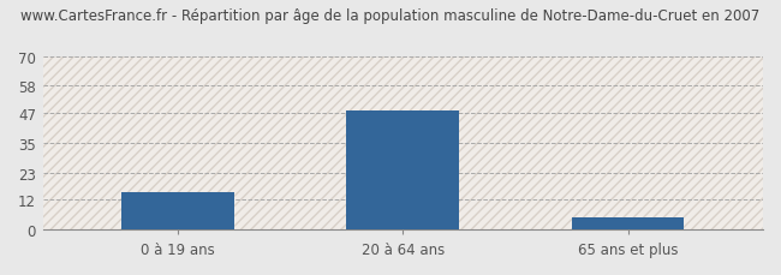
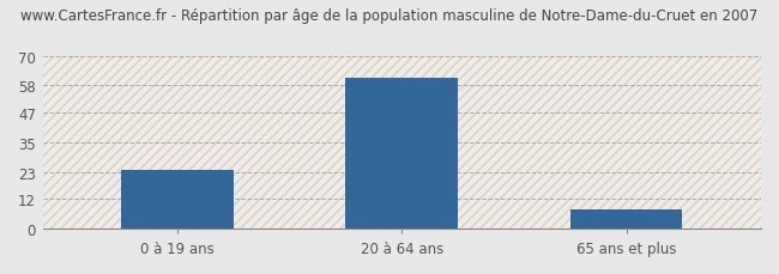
0 à 19 ans: 15 -> 24
20 à 64 ans: 48 -> 61
65 ans et plus: 5 -> 8
